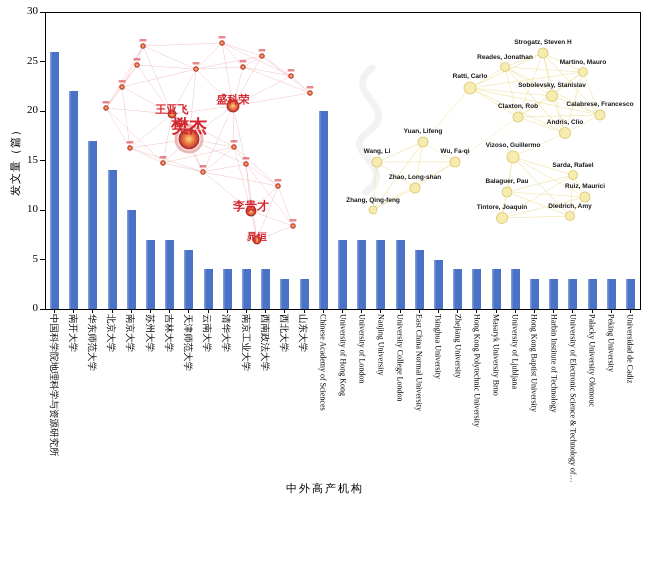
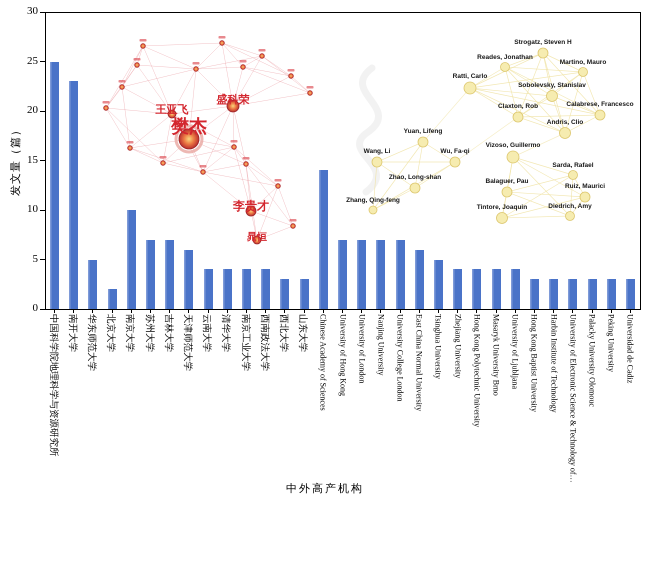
中国科学院地理科学与资源研究所: 26 -> 25
南开大学: 22 -> 23
华东师范大学: 17 -> 5
北京大学: 14 -> 2
Chinese Academy of Sciences: 20 -> 14
